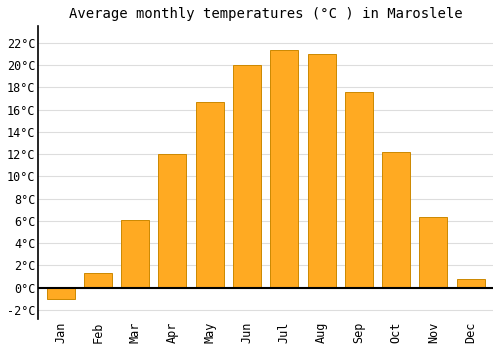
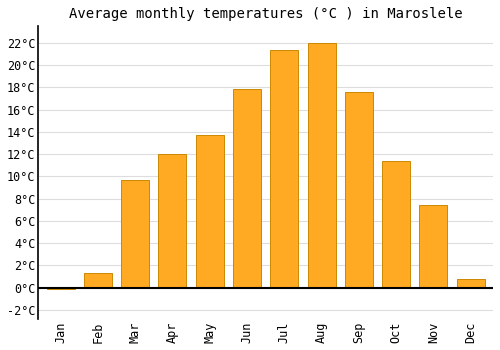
Jan: -1.0°C -> -0.1°C
Mar: 6.1°C -> 9.7°C
May: 16.7°C -> 13.7°C
Jun: 20.0°C -> 17.9°C
Aug: 21.0°C -> 22.0°C
Oct: 12.2°C -> 11.4°C
Nov: 6.4°C -> 7.4°C
